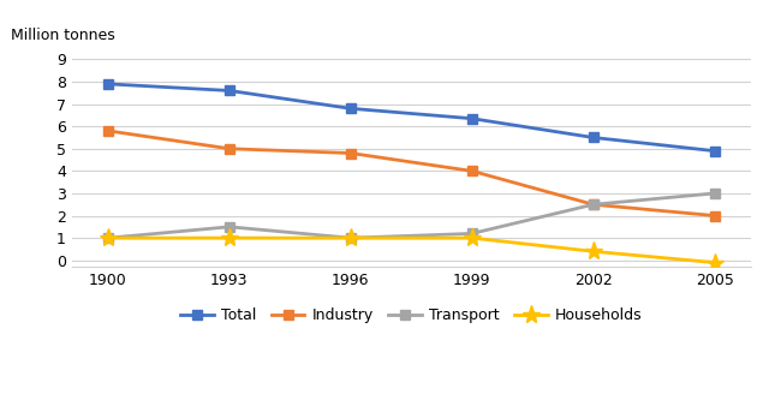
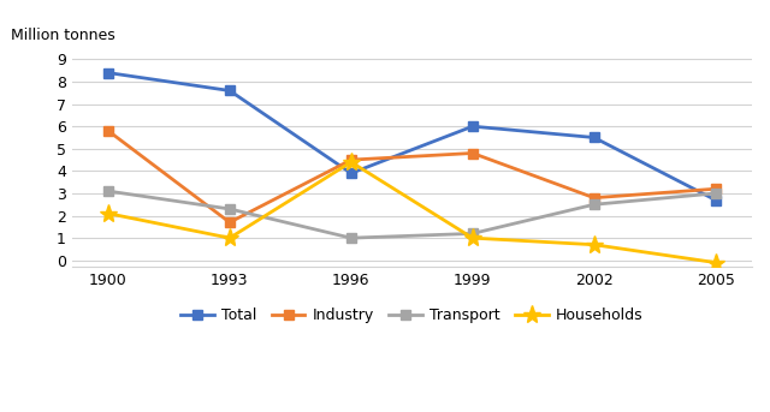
Total/1900: 7.9 -> 8.4
Transport/1900: 1.0 -> 3.1
Households/1900: 1.0 -> 2.1
Industry/1993: 5.0 -> 1.7
Transport/1993: 1.5 -> 2.3
Total/1996: 6.8 -> 3.9
Industry/1996: 4.8 -> 4.5
Households/1996: 1.0 -> 4.4
Total/1999: 6.3 -> 6.0
Industry/1999: 4.0 -> 4.8
Industry/2002: 2.5 -> 2.8
Households/2002: 0.4 -> 0.7
Total/2005: 4.9 -> 2.7
Industry/2005: 2.0 -> 3.2
